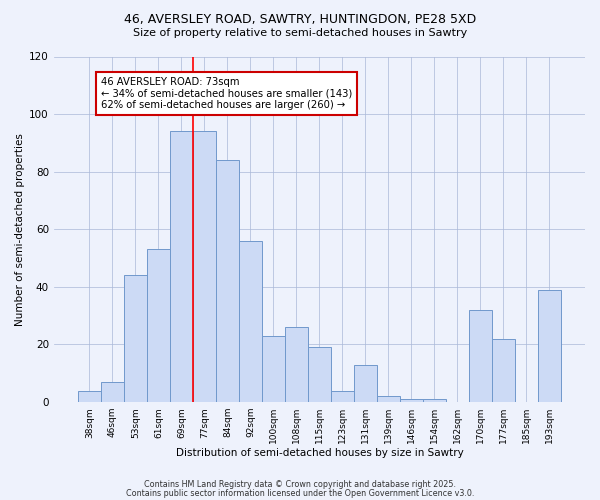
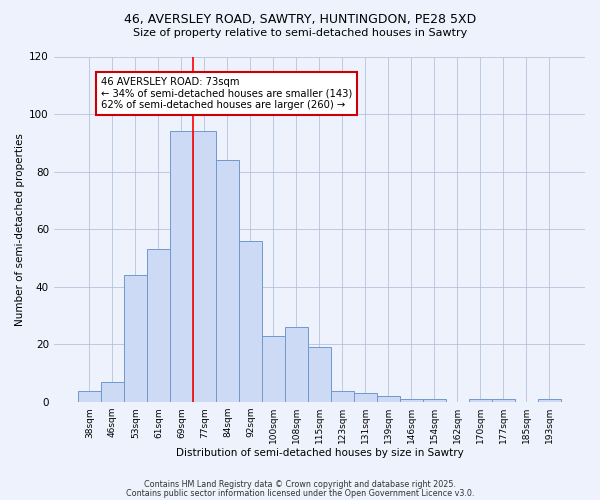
131sqm: 13 -> 3
170sqm: 32 -> 1
177sqm: 22 -> 1
193sqm: 39 -> 1
